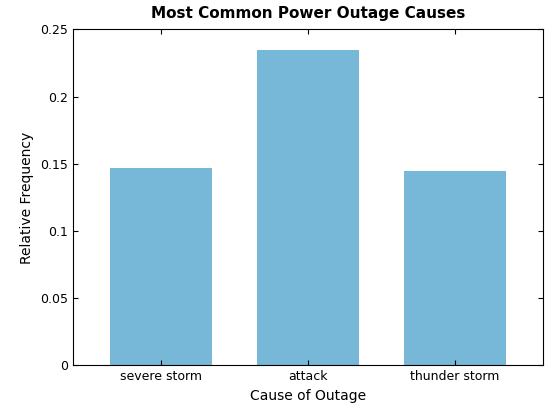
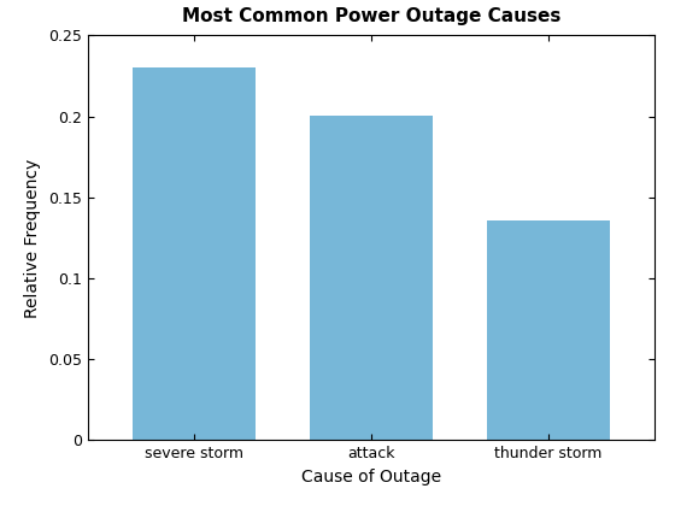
severe storm: 0.147 -> 0.230
attack: 0.235 -> 0.200
thunder storm: 0.145 -> 0.135
